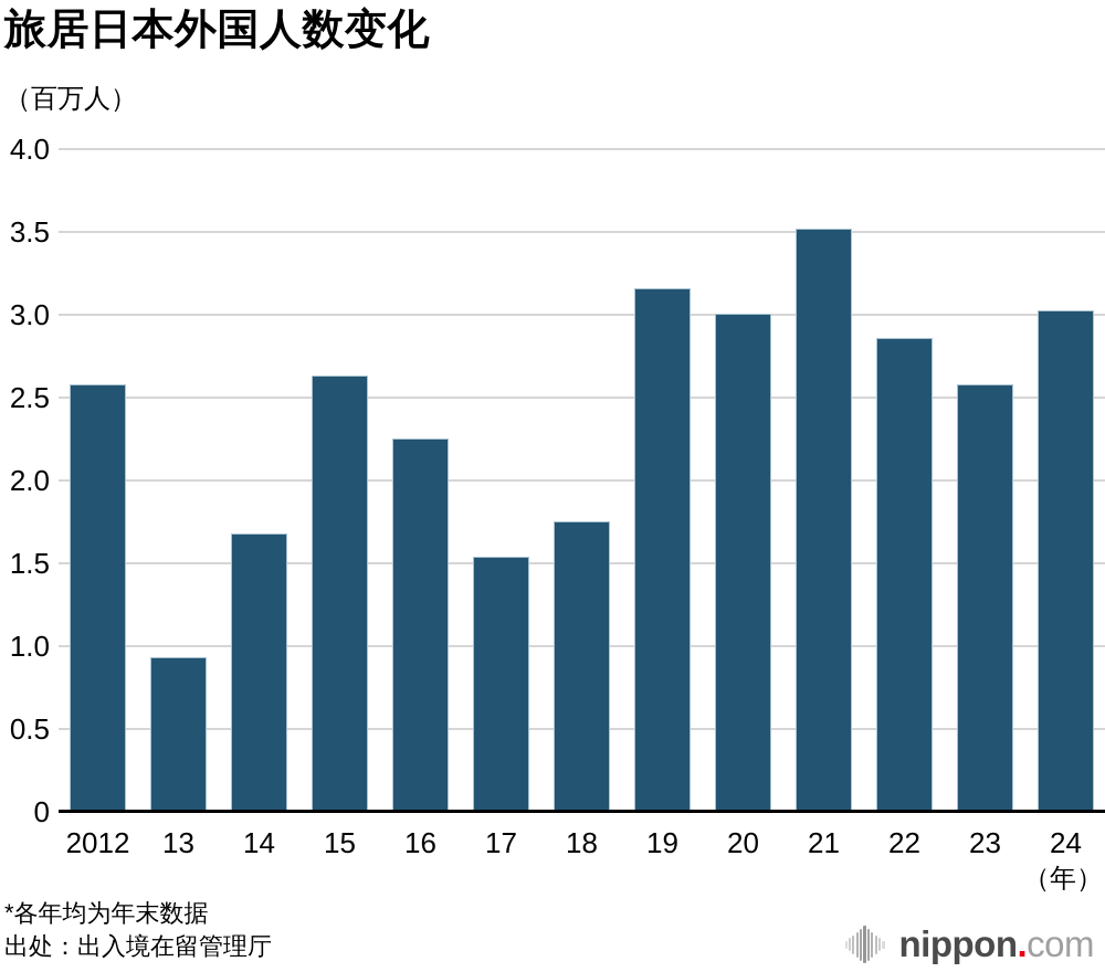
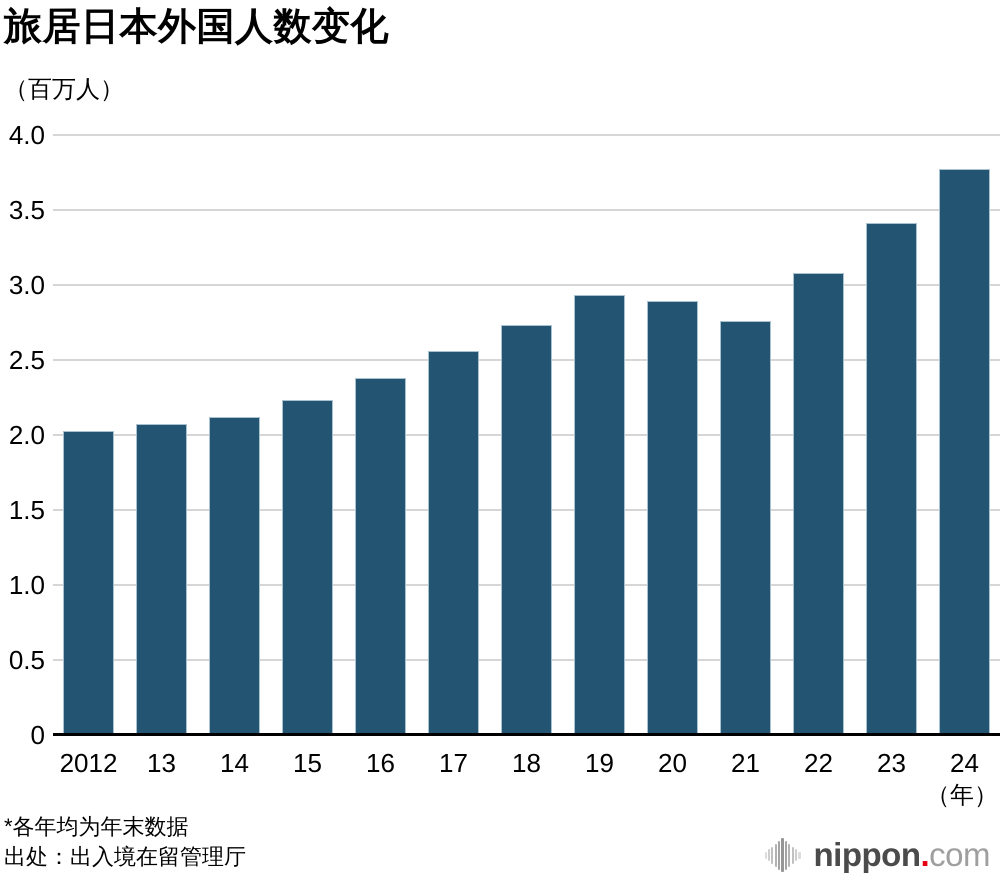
2012: 2.58 -> 2.03
13: 0.93 -> 2.07
14: 1.68 -> 2.12
15: 2.63 -> 2.23
16: 2.25 -> 2.38
17: 1.54 -> 2.56
18: 1.75 -> 2.73
19: 3.16 -> 2.93
20: 3.01 -> 2.89
21: 3.52 -> 2.76
22: 2.86 -> 3.08
23: 2.58 -> 3.41
24: 3.03 -> 3.77
